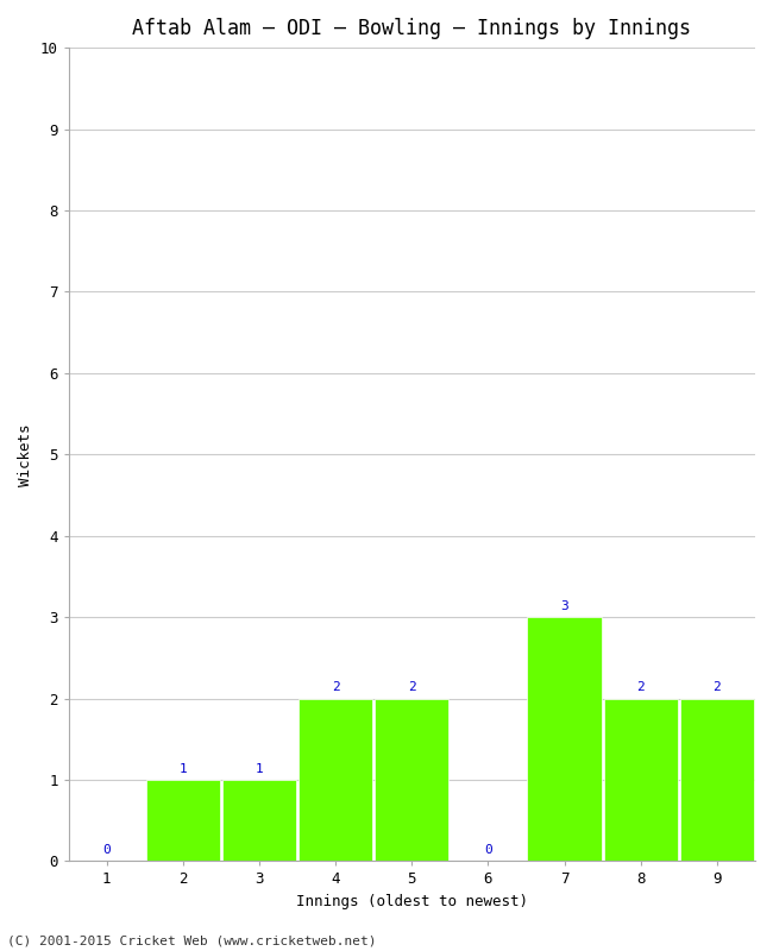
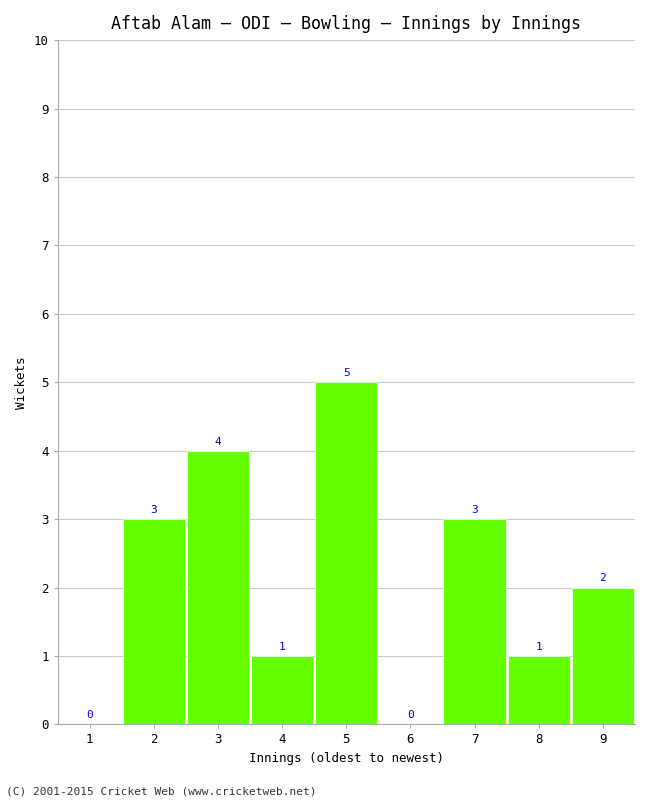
2: 1 -> 3
3: 1 -> 4
4: 2 -> 1
5: 2 -> 5
8: 2 -> 1
